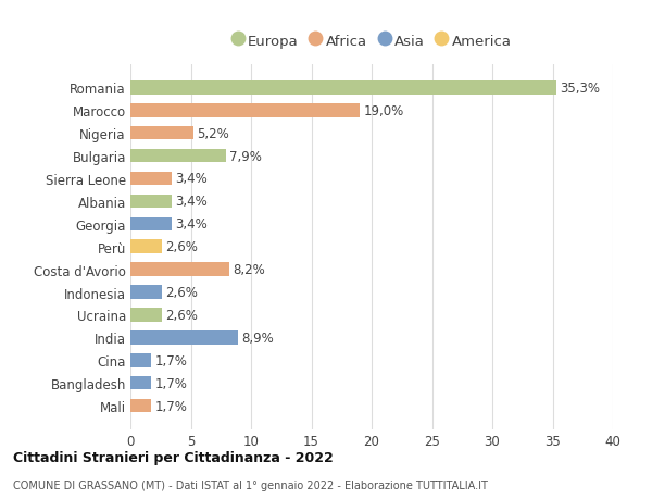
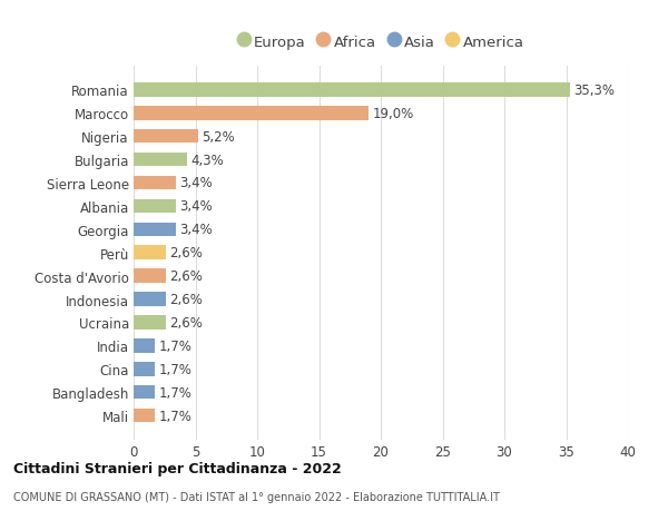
Bulgaria: 7,9% -> 4,3%
Costa d'Avorio: 8,2% -> 2,6%
India: 8,9% -> 1,7%
